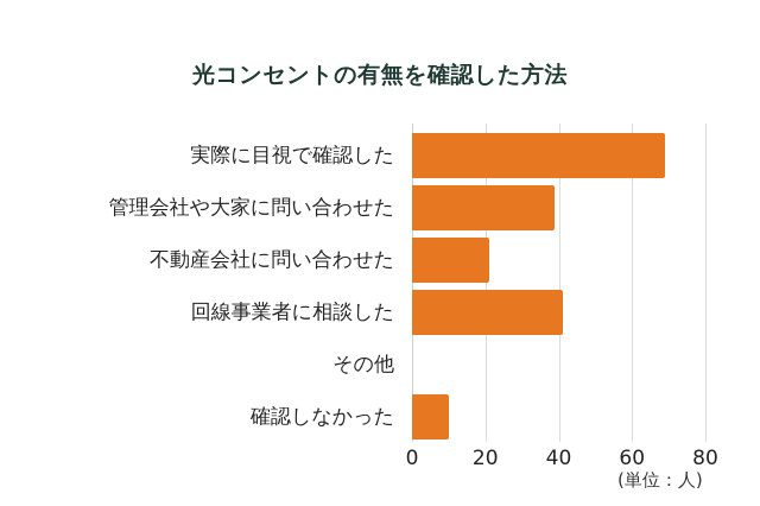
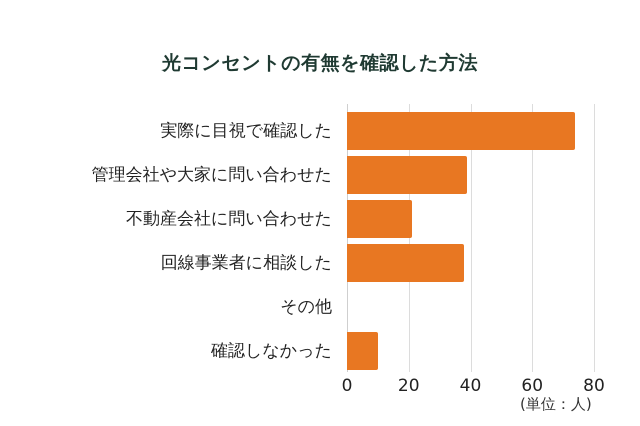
実際に目視で確認した: 69 -> 74
回線事業者に相談した: 41 -> 38
